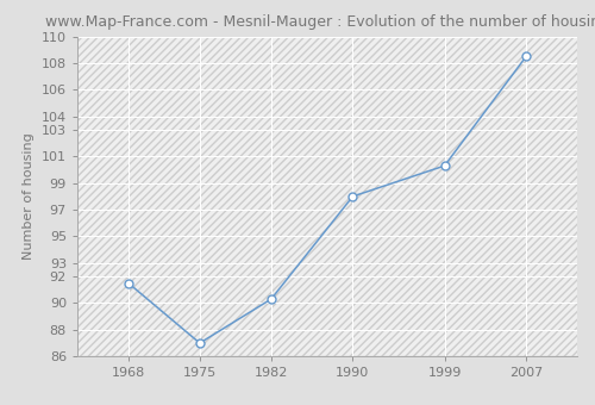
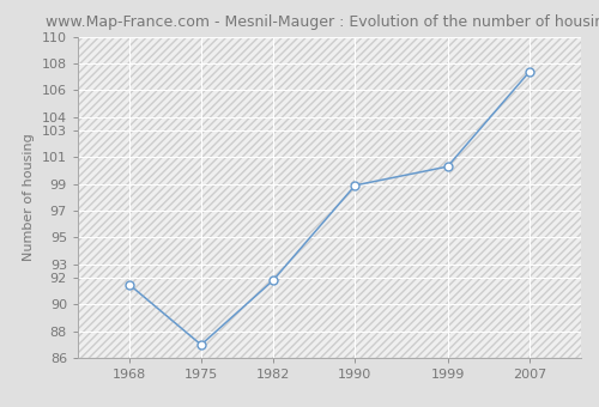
1982: 90.3 -> 91.8
1990: 98.0 -> 98.9
2007: 108.5 -> 107.4
